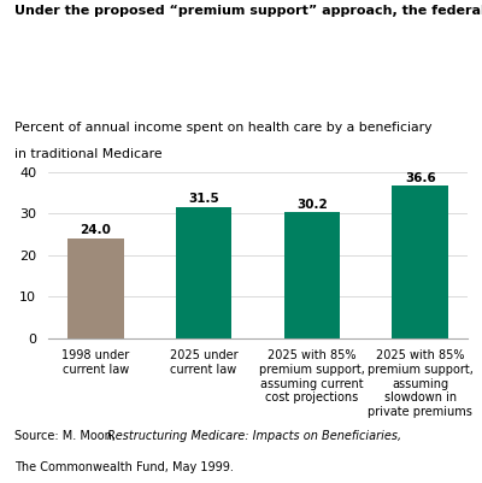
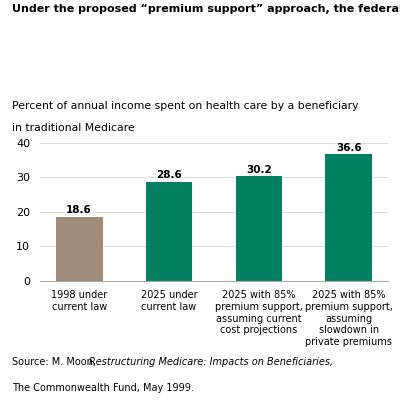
1998 under current law: 24.0 -> 18.6
2025 under current law: 31.5 -> 28.6
